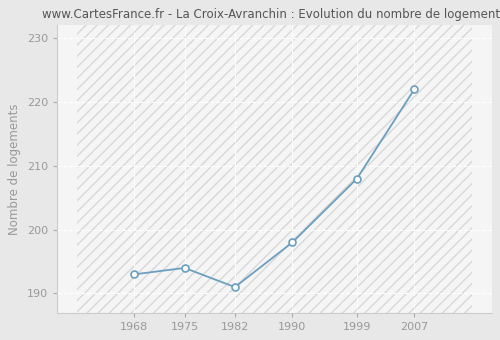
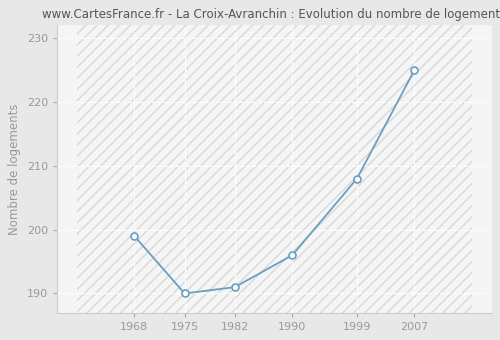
1968: 193 -> 199
1975: 194 -> 190
1990: 198 -> 196
2007: 222 -> 225
